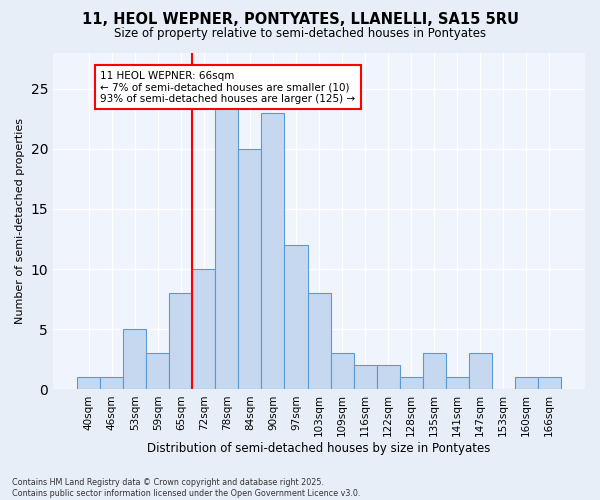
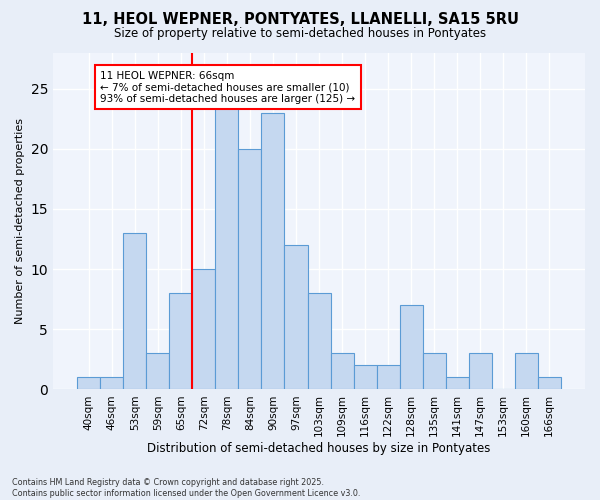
53sqm: 5 -> 13
128sqm: 1 -> 7
160sqm: 1 -> 3
